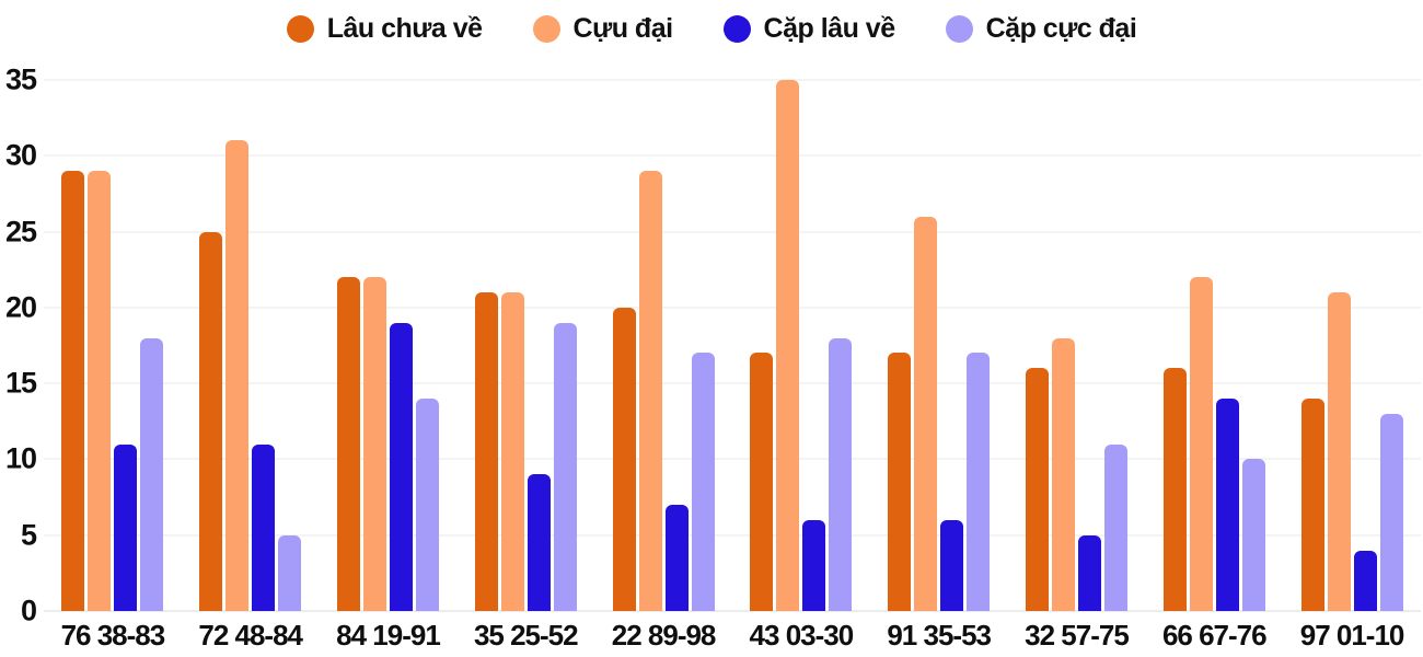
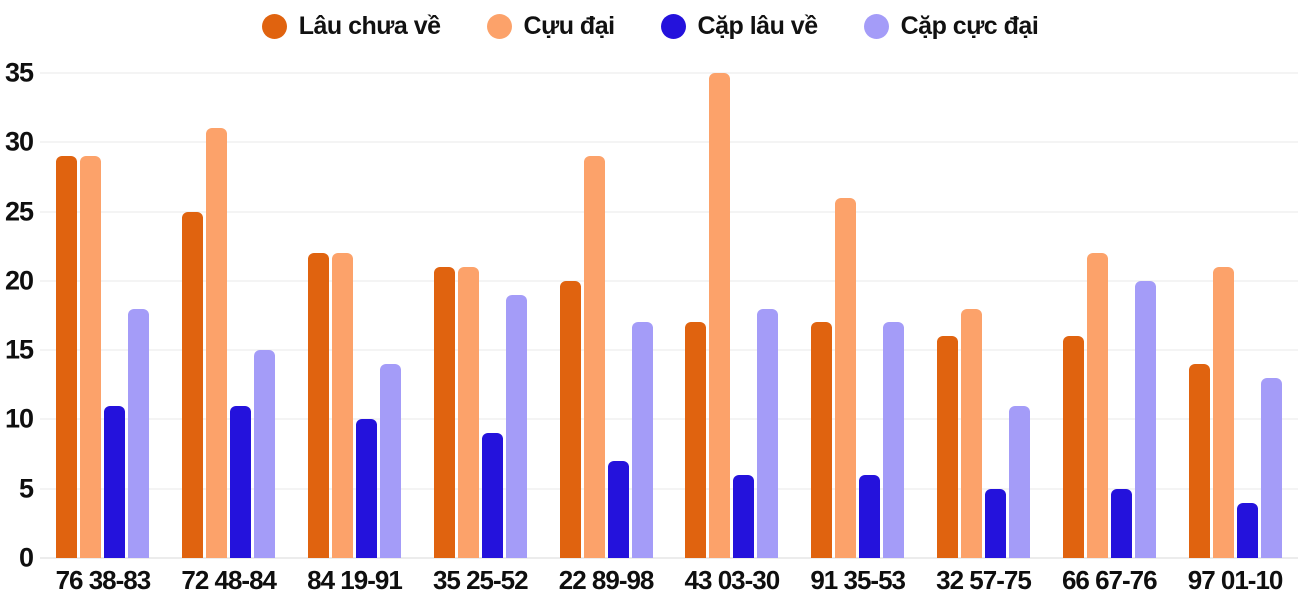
Cặp cực đại/72 48-84: 5 -> 15
Cặp lâu về/84 19-91: 19 -> 10
Cặp lâu về/66 67-76: 14 -> 5
Cặp cực đại/66 67-76: 10 -> 20
